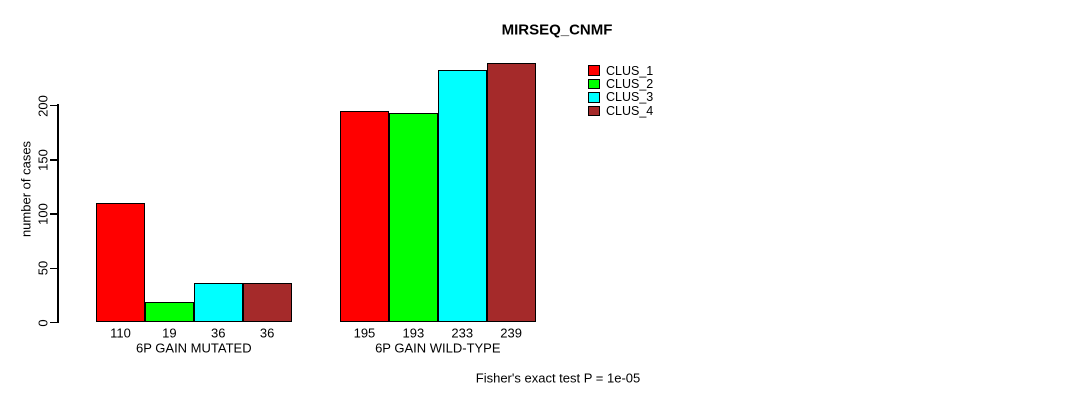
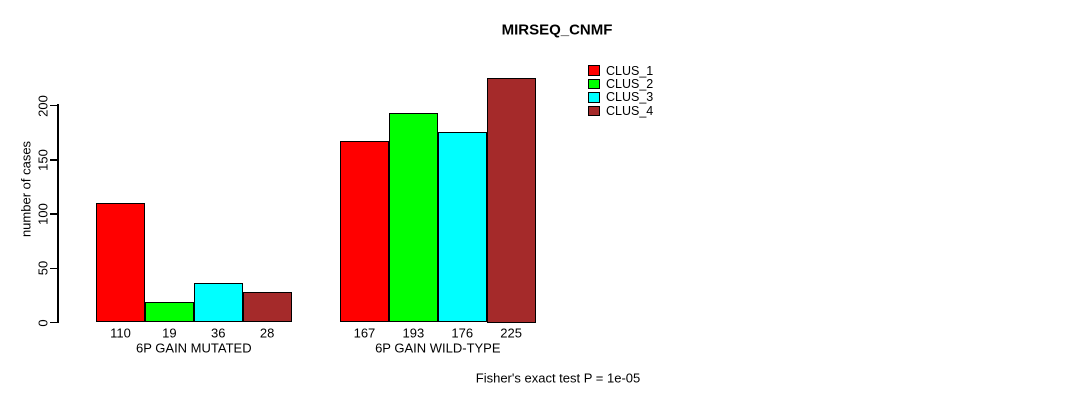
CLUS_4/6P GAIN MUTATED: 36 -> 28
CLUS_1/6P GAIN WILD-TYPE: 195 -> 167
CLUS_3/6P GAIN WILD-TYPE: 233 -> 176
CLUS_4/6P GAIN WILD-TYPE: 239 -> 225
